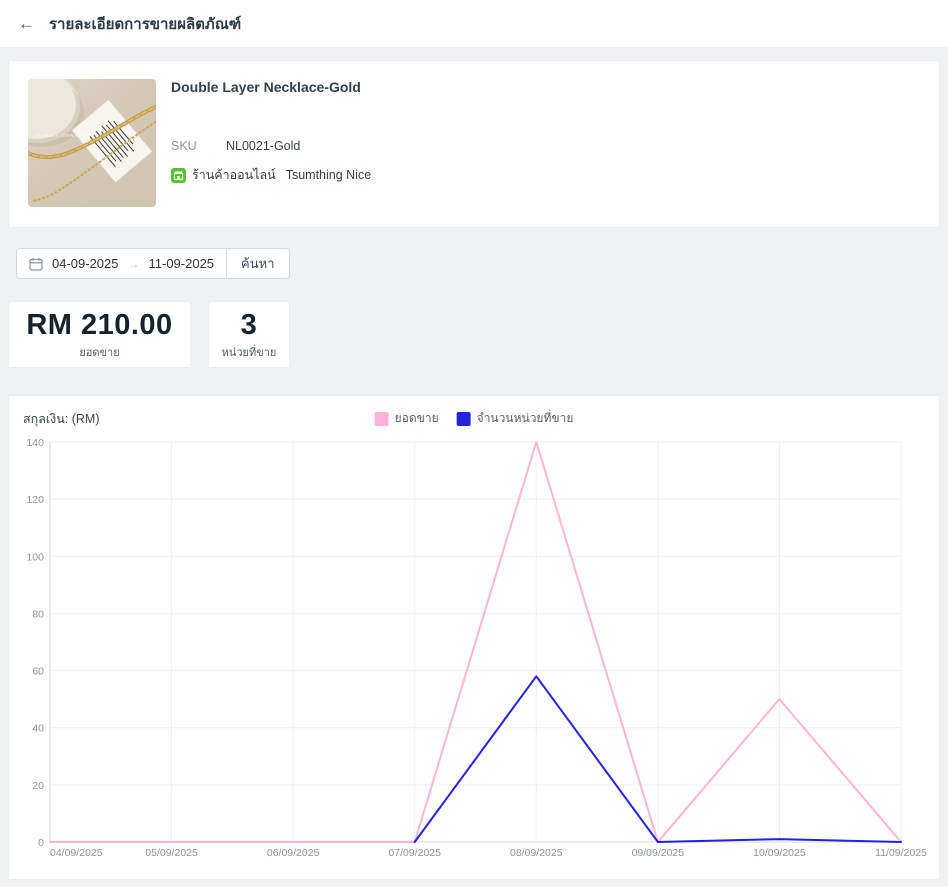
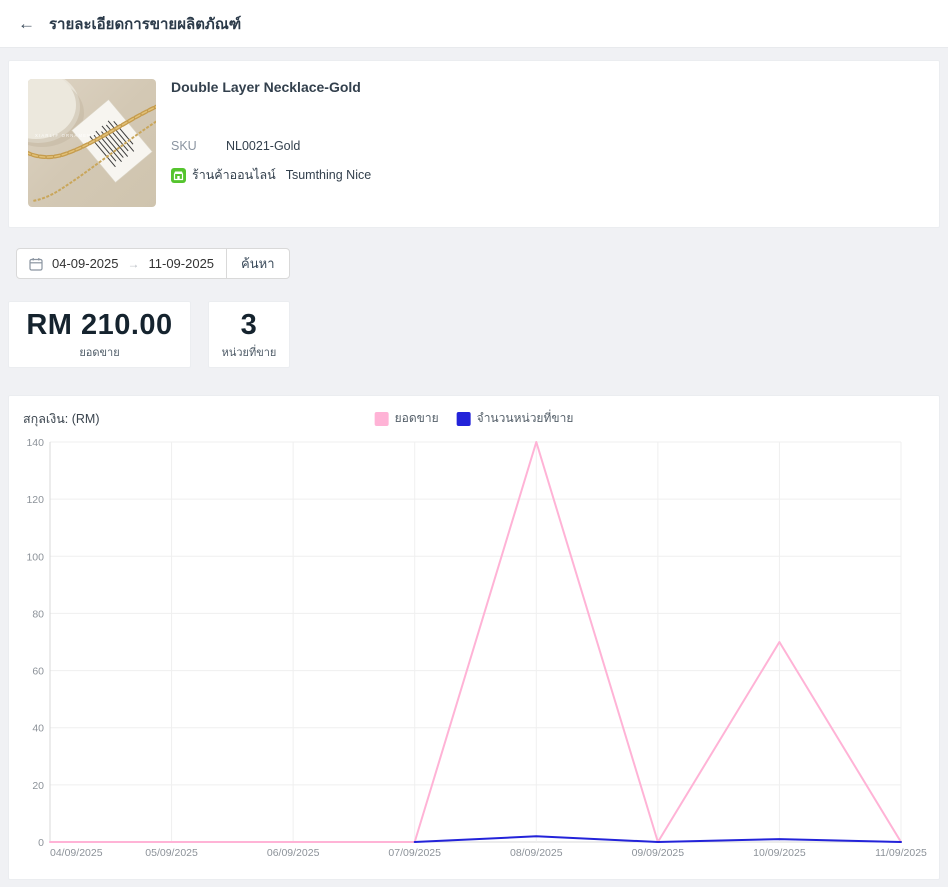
จำนวนหน่วยที่ขาย/08/09/2025: 58 -> 2
ยอดขาย/10/09/2025: 50 -> 70
